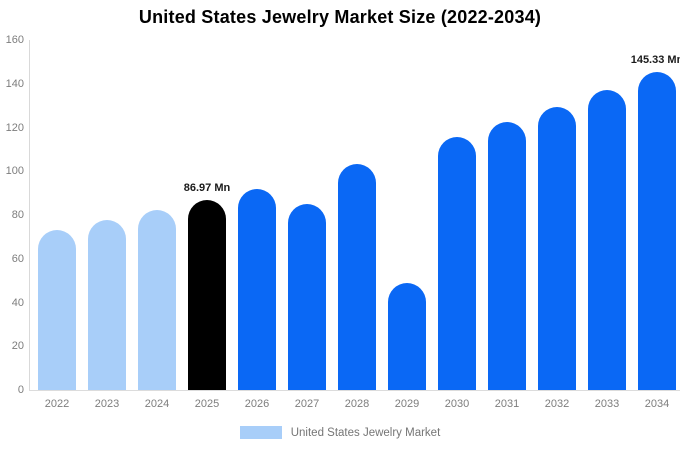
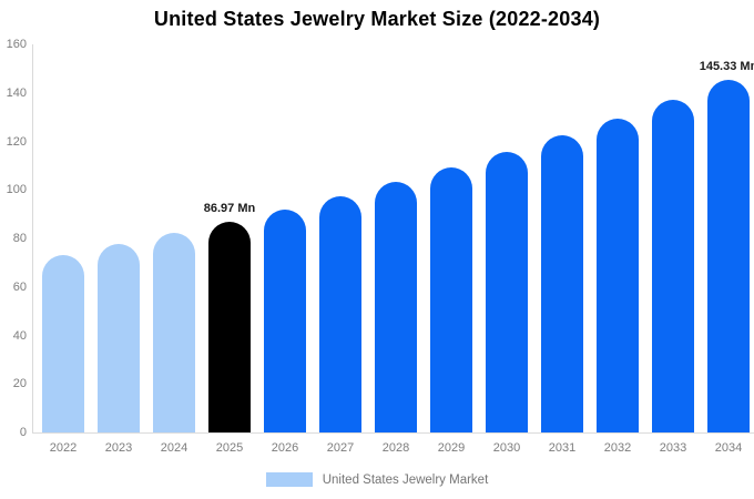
2027: 85 -> 98
2029: 49 -> 109
